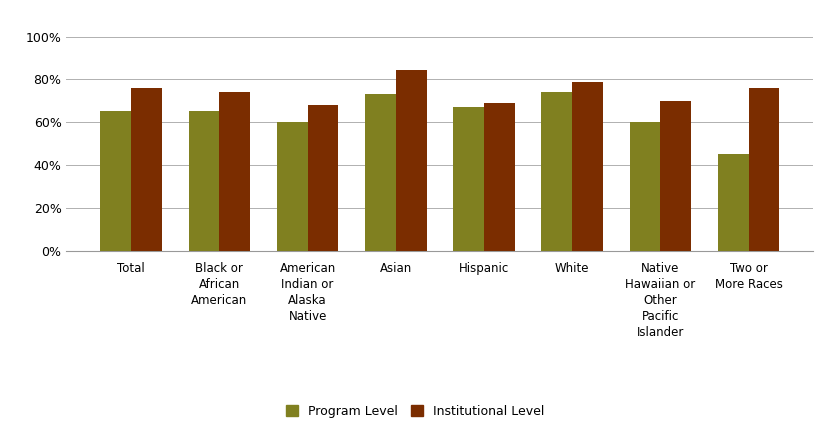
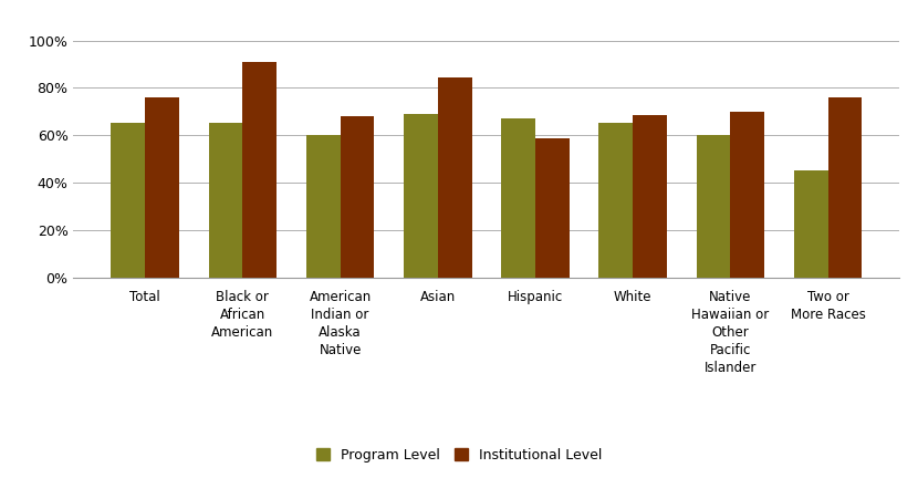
Institutional Level/Black or African American: 74.0% -> 91.0%
Program Level/Asian: 73% -> 69%
Institutional Level/Hispanic: 69.0% -> 58.5%
Program Level/White: 74% -> 65%
Institutional Level/White: 79.0% -> 68.5%
